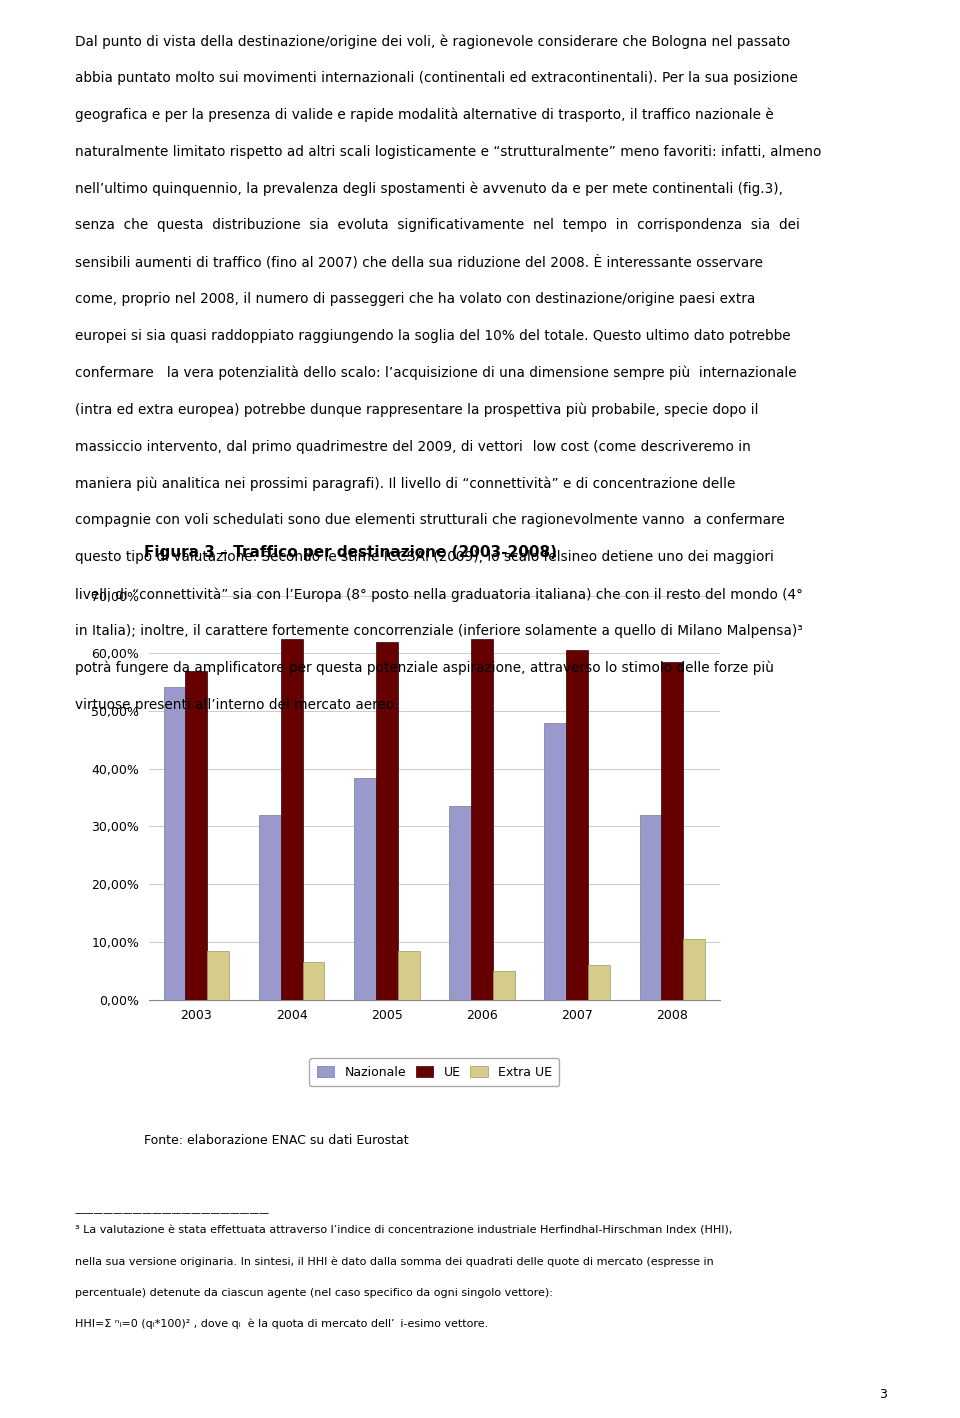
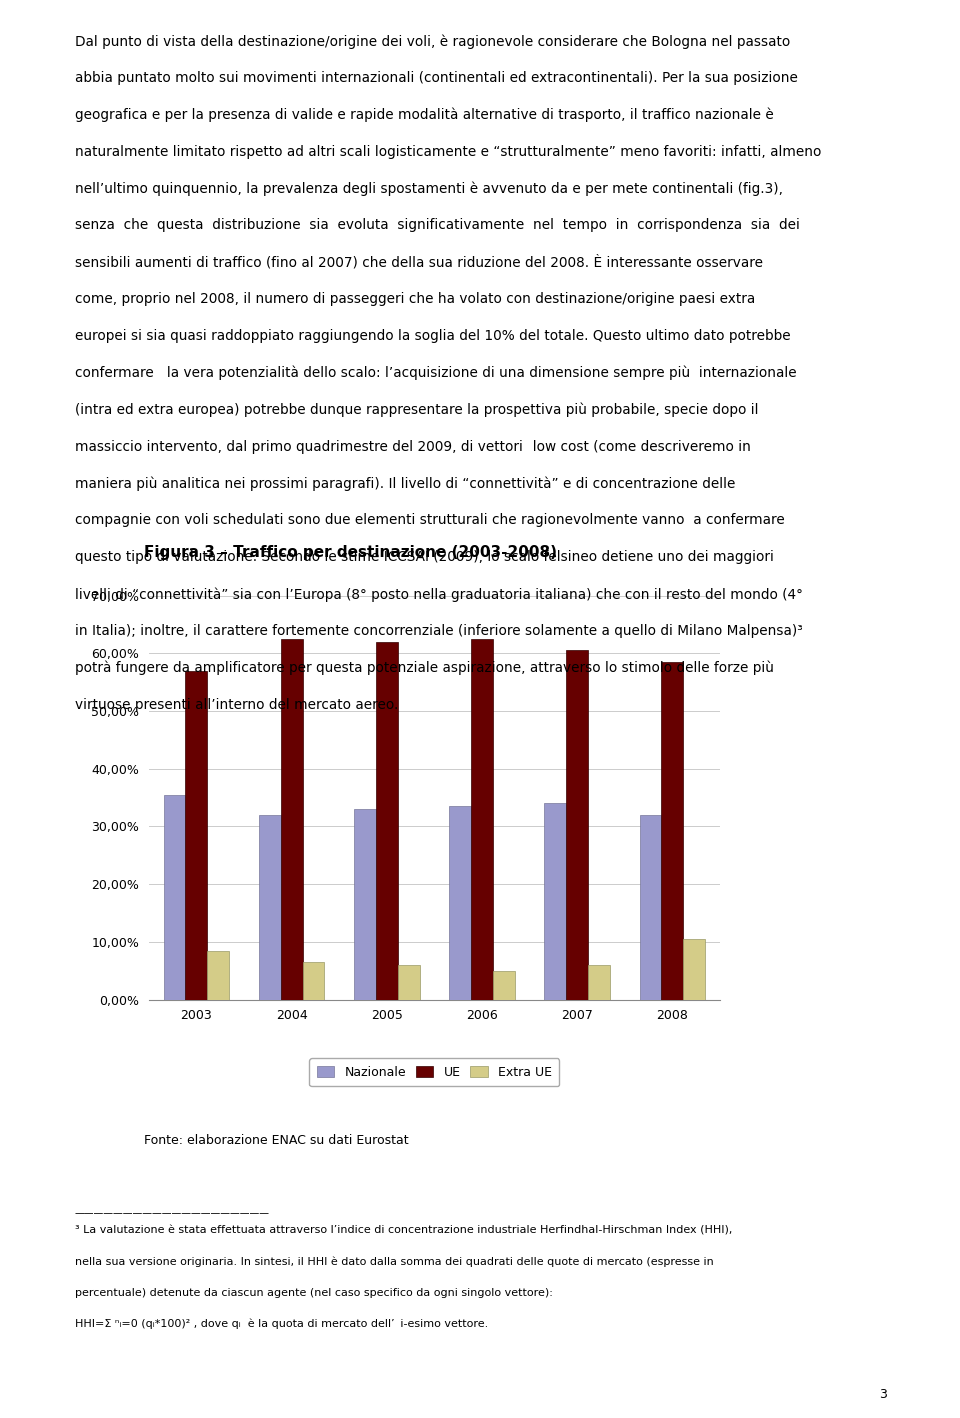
Nazionale/2003: 54,2% -> 35,5%
Nazionale/2005: 38,4% -> 33,0%
Extra UE/2005: 8,4% -> 6,0%
Nazionale/2007: 48,0% -> 34,0%
